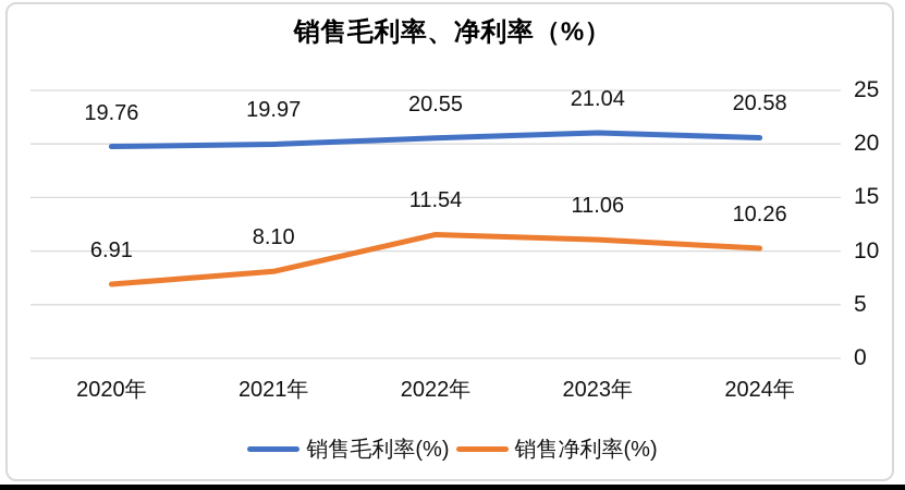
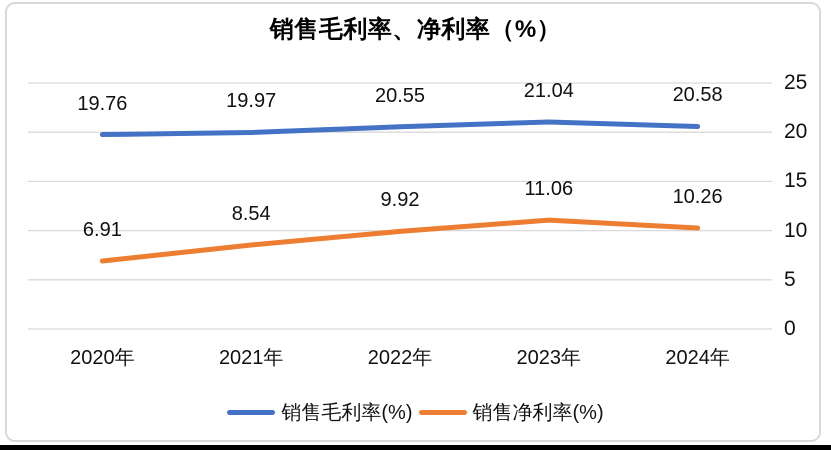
销售净利率(%)/2021年: 8.10 -> 8.54
销售净利率(%)/2022年: 11.54 -> 9.92
